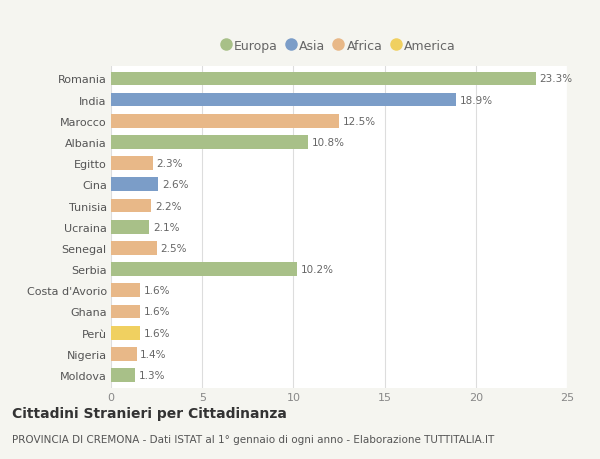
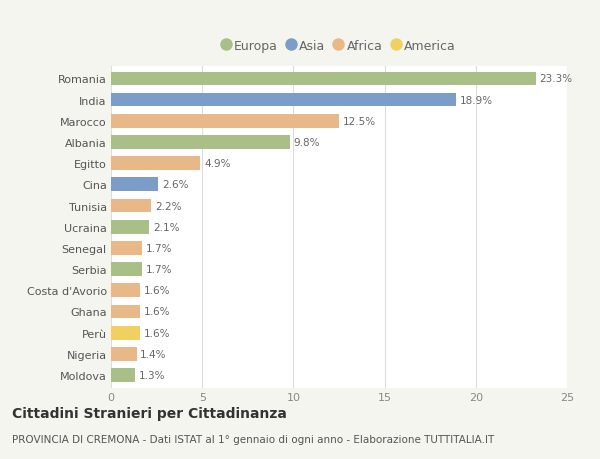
Albania: 10.8% -> 9.8%
Egitto: 2.3% -> 4.9%
Senegal: 2.5% -> 1.7%
Serbia: 10.2% -> 1.7%
